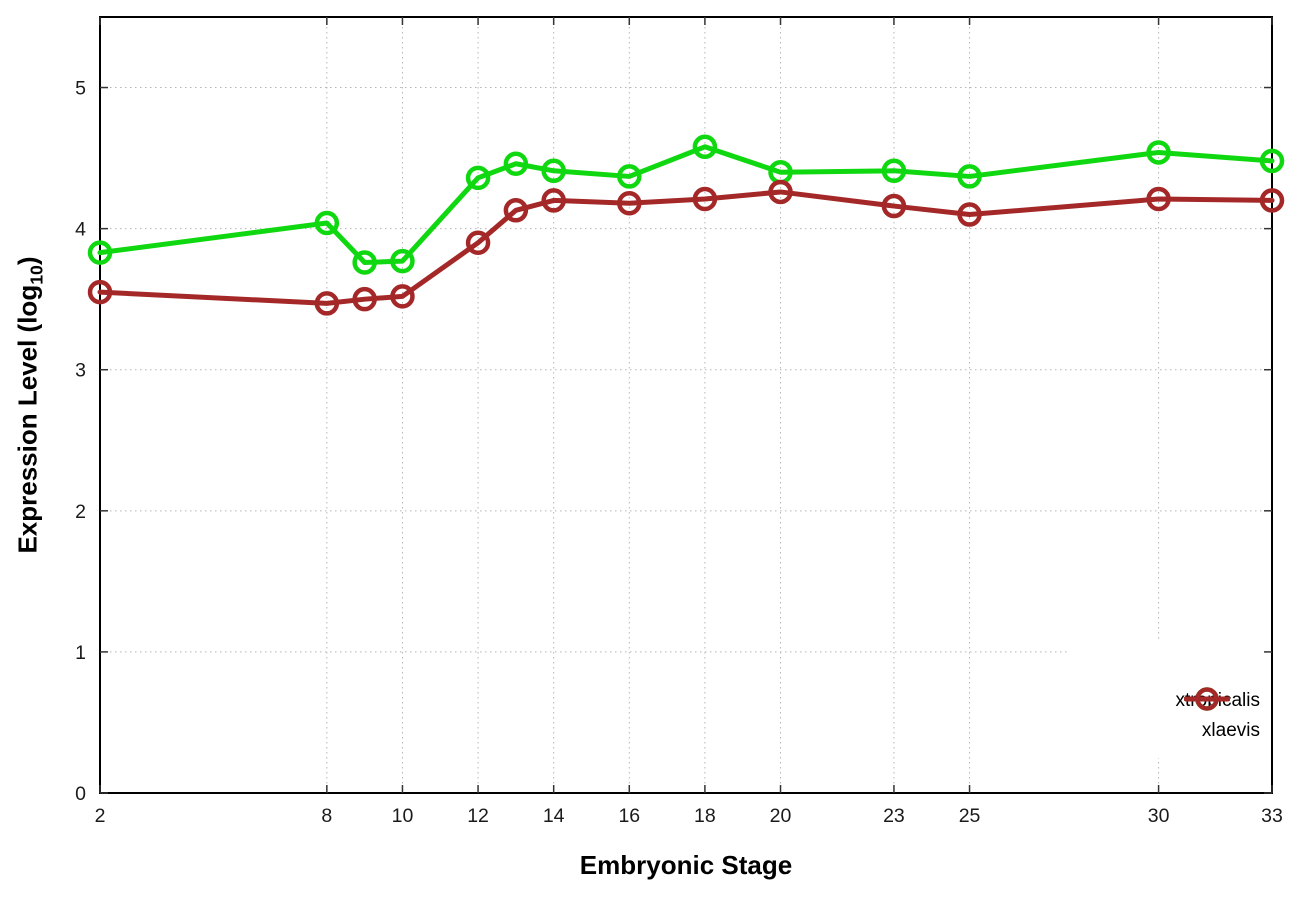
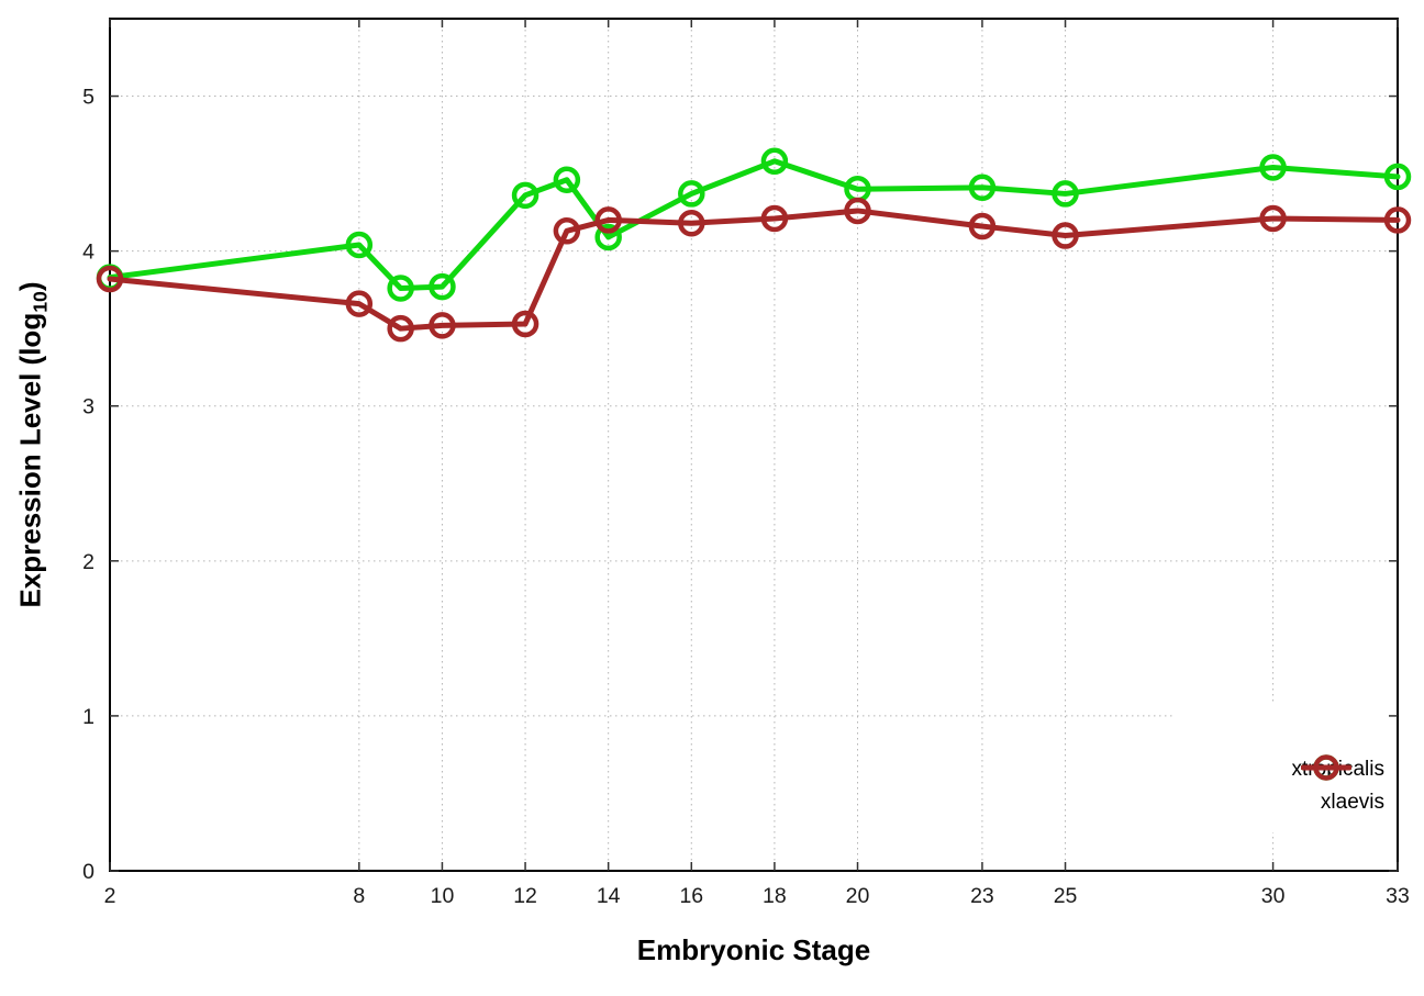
xlaevis/2: 3.55 -> 3.82
xlaevis/8: 3.47 -> 3.66
xlaevis/12: 3.90 -> 3.53
xtropicalis/14: 4.41 -> 4.09
